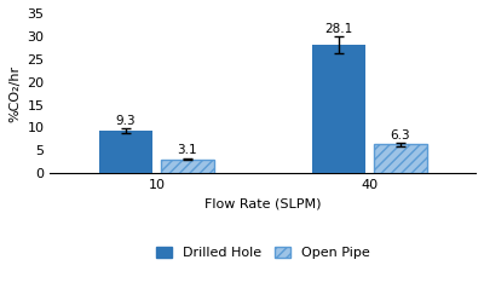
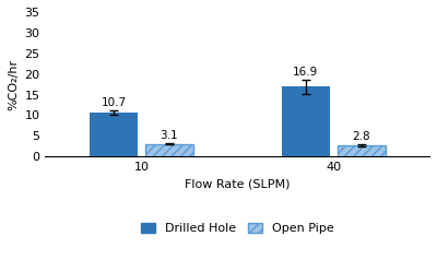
Drilled Hole/10: 9.3 -> 10.7
Drilled Hole/40: 28.1 -> 16.9
Open Pipe/40: 6.3 -> 2.8
